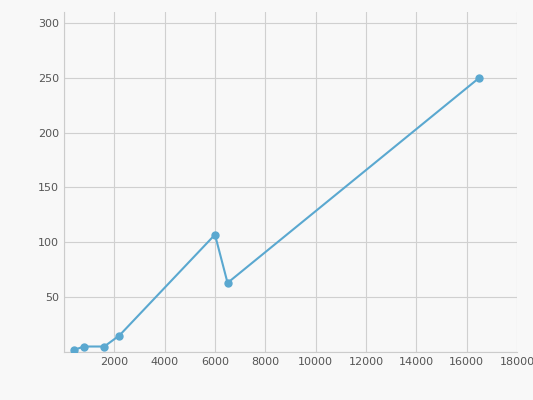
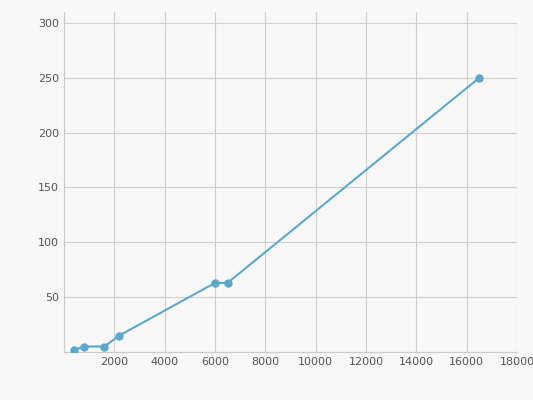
6000: 107 -> 63
